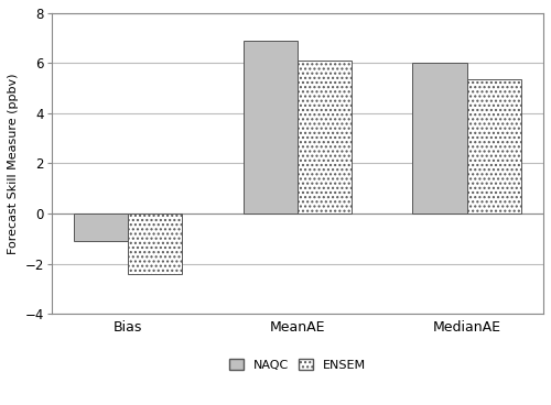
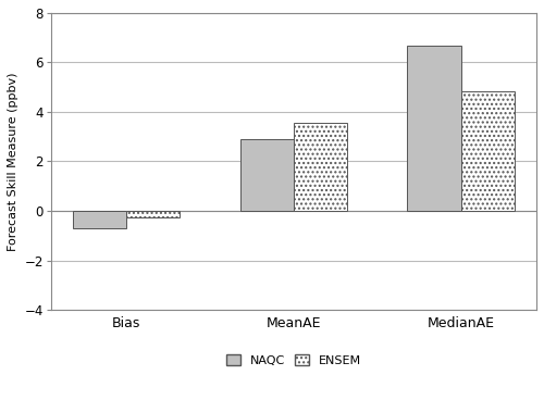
NAQC/Bias: -1.1 -> -0.7
ENSEM/Bias: -2.40 -> -0.25
NAQC/MeanAE: 6.9 -> 2.9
ENSEM/MeanAE: 6.10 -> 3.55
NAQC/MedianAE: 6.0 -> 6.7
ENSEM/MedianAE: 5.35 -> 4.85
